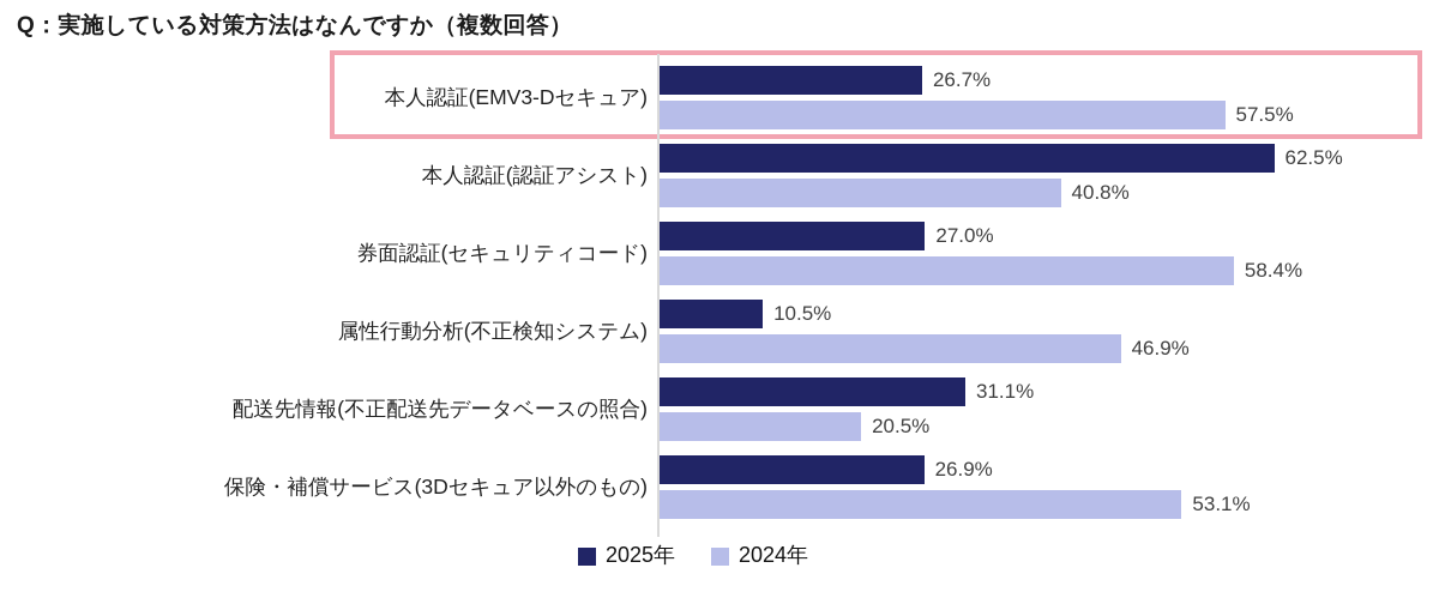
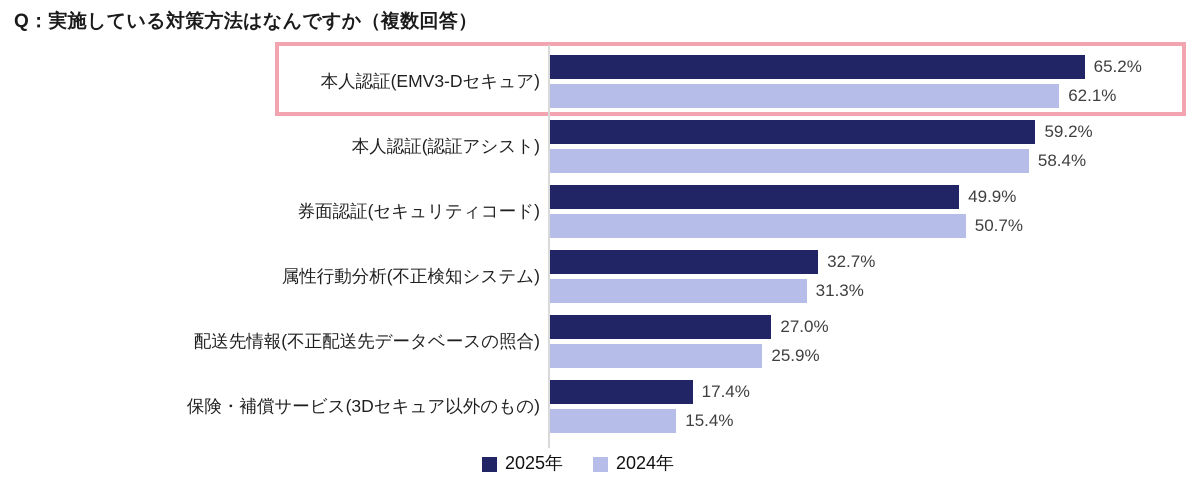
2025年/本人認証(EMV3-Dセキュア): 26.7% -> 65.2%
2024年/本人認証(EMV3-Dセキュア): 57.5% -> 62.1%
2025年/本人認証(認証アシスト): 62.5% -> 59.2%
2024年/本人認証(認証アシスト): 40.8% -> 58.4%
2025年/券面認証(セキュリティコード): 27.0% -> 49.9%
2024年/券面認証(セキュリティコード): 58.4% -> 50.7%
2025年/属性行動分析(不正検知システム): 10.5% -> 32.7%
2024年/属性行動分析(不正検知システム): 46.9% -> 31.3%
2025年/配送先情報(不正配送先データベースの照合): 31.1% -> 27.0%
2024年/配送先情報(不正配送先データベースの照合): 20.5% -> 25.9%
2025年/保険・補償サービス(3Dセキュア以外のもの): 26.9% -> 17.4%
2024年/保険・補償サービス(3Dセキュア以外のもの): 53.1% -> 15.4%
